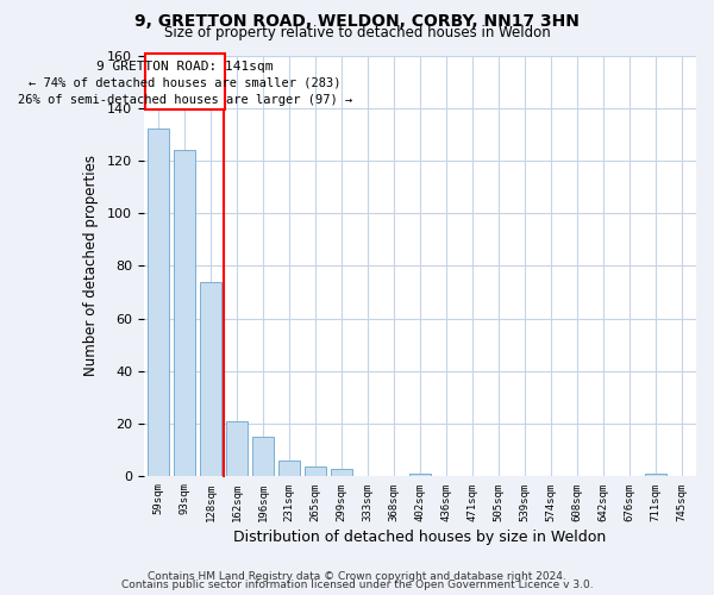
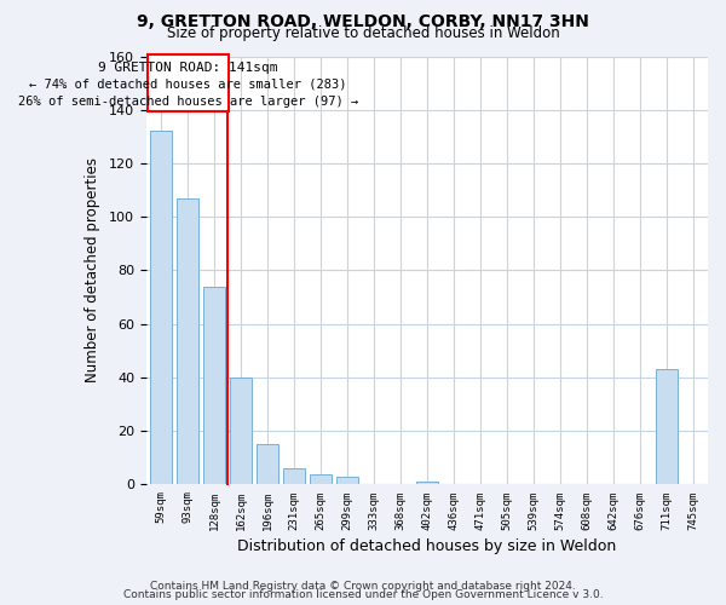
93sqm: 124 -> 107
162sqm: 21 -> 40
711sqm: 1 -> 43
